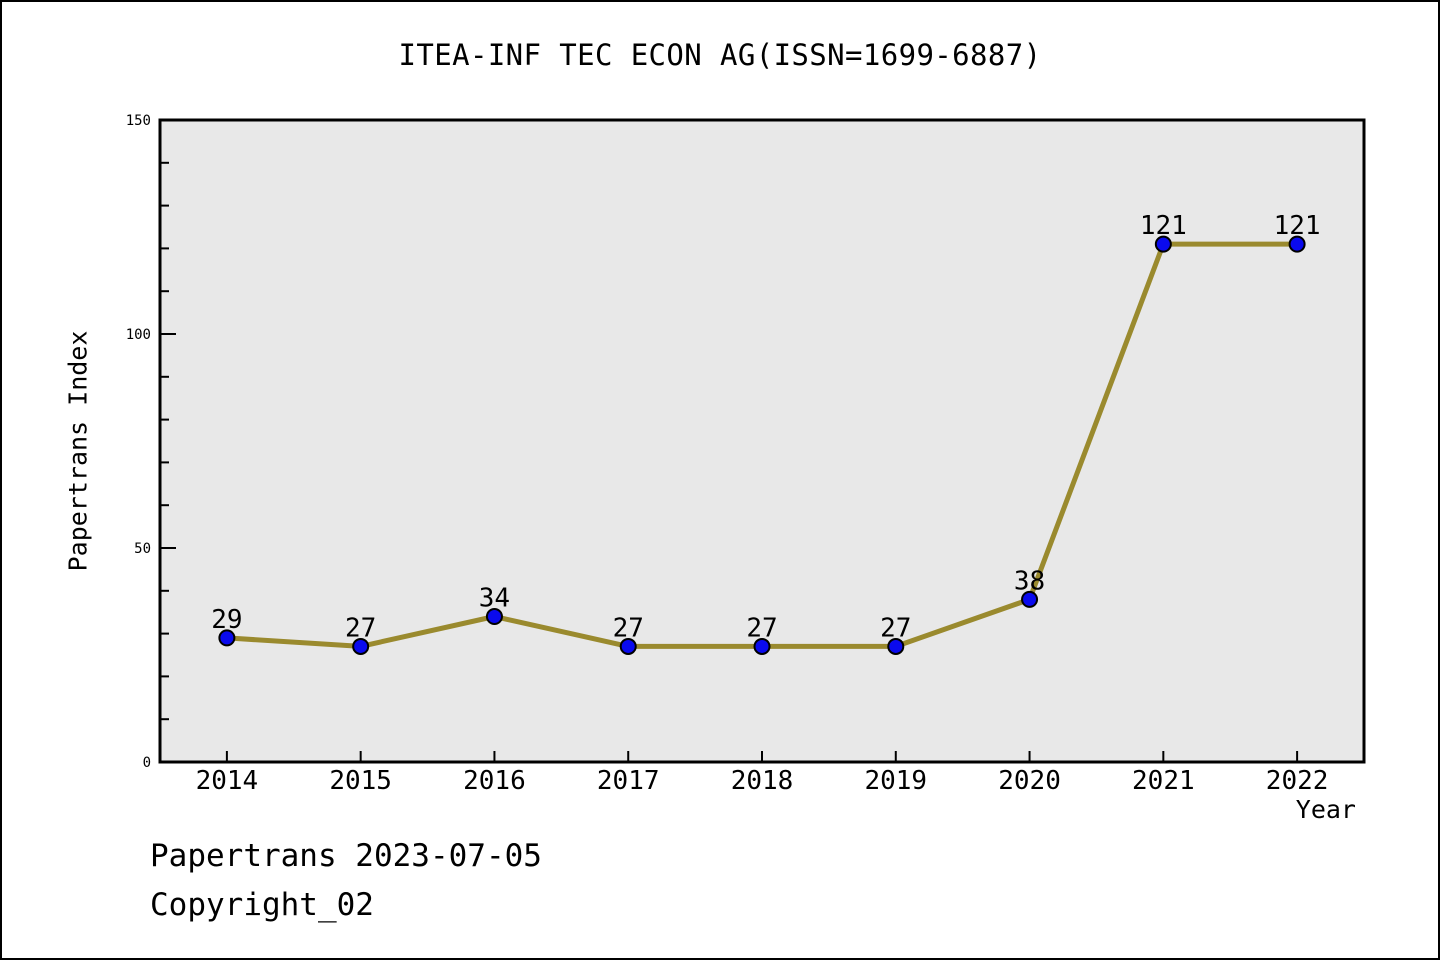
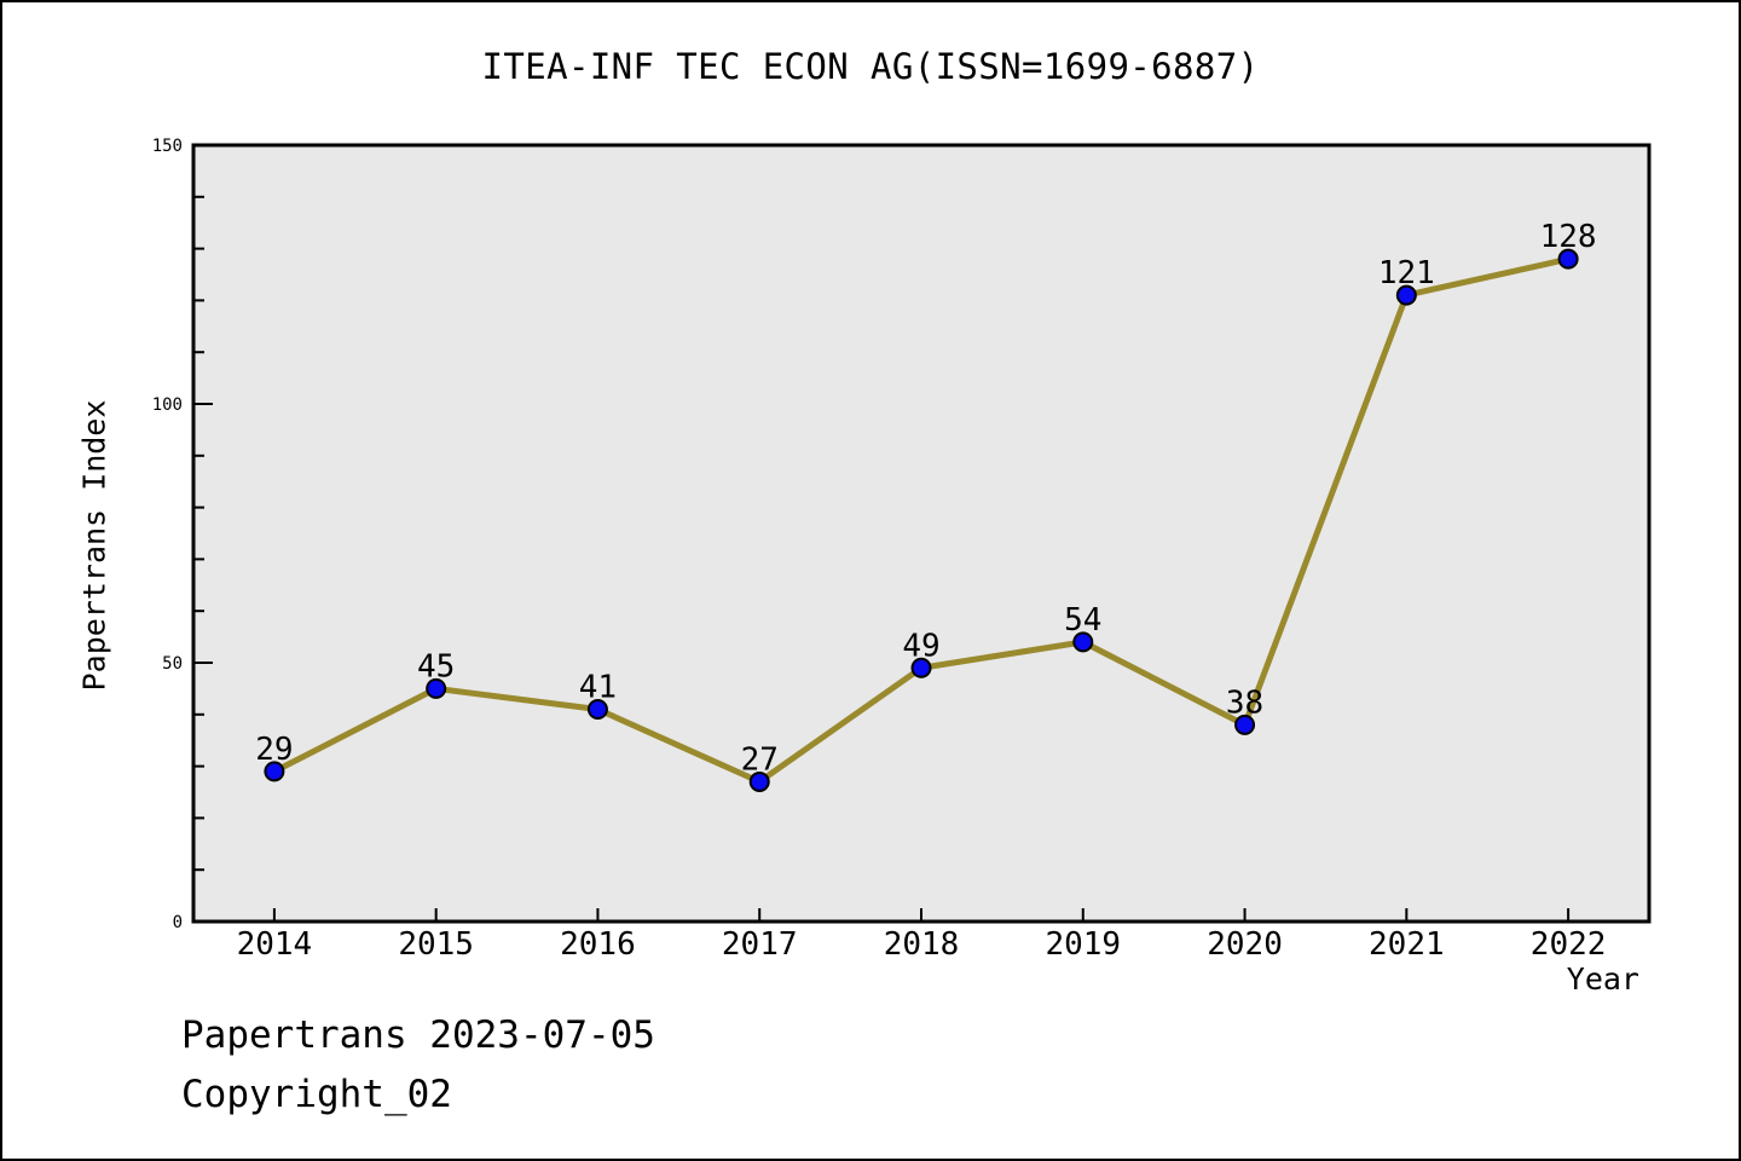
2015: 27 -> 45
2016: 34 -> 41
2018: 27 -> 49
2019: 27 -> 54
2022: 121 -> 128
